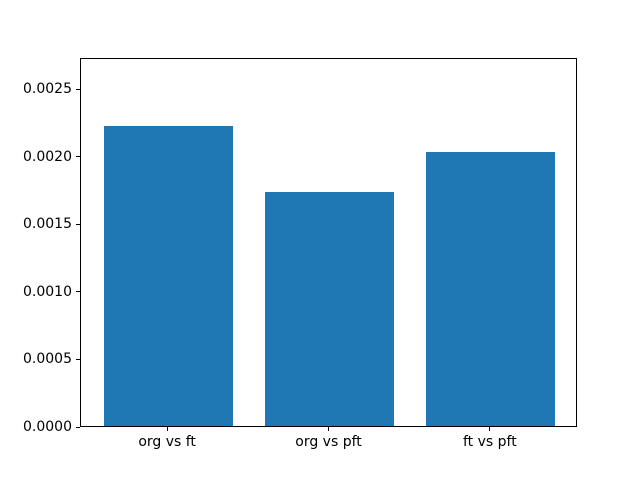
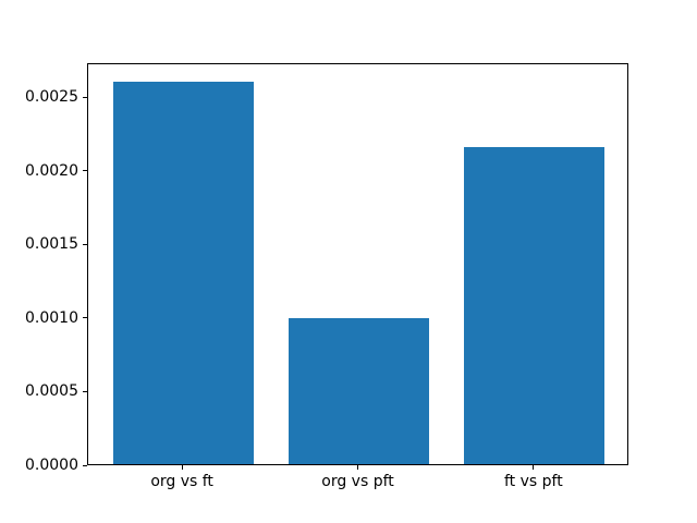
org vs ft: 0.00222 -> 0.00260
org vs pft: 0.00173 -> 0.00099
ft vs pft: 0.00203 -> 0.00215
